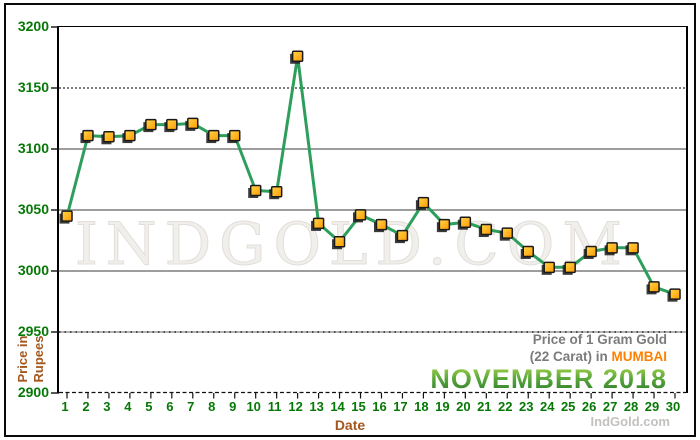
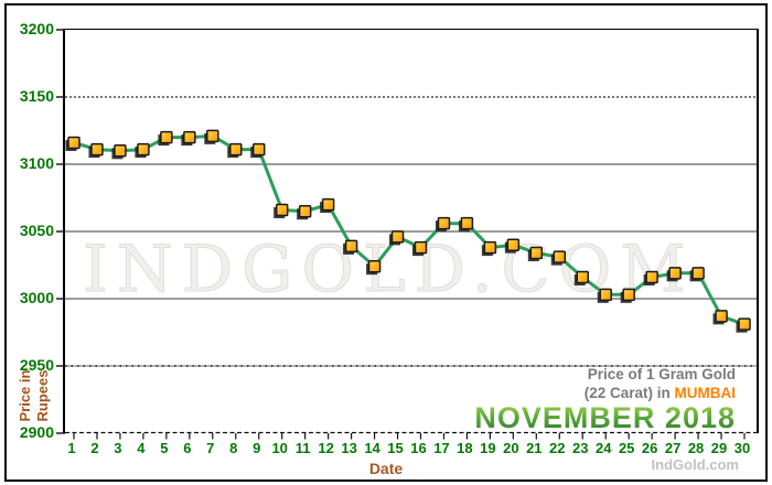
1: 3045 -> 3116
12: 3176 -> 3070
17: 3029 -> 3056
